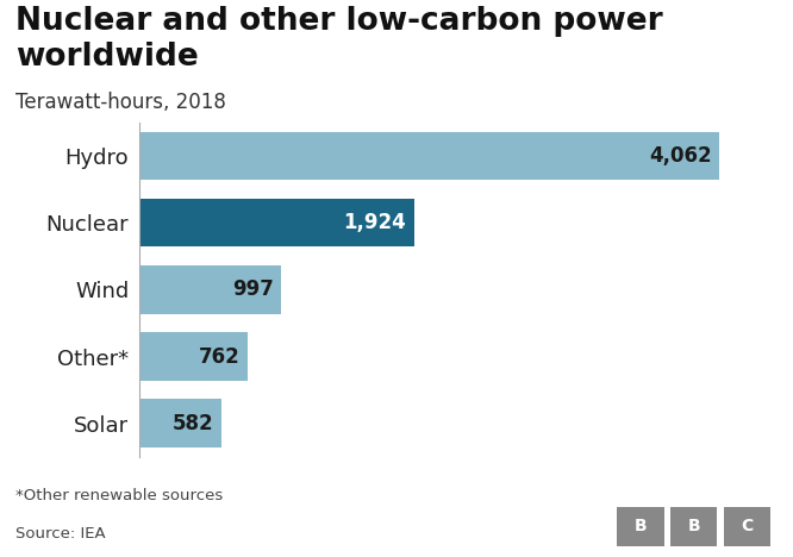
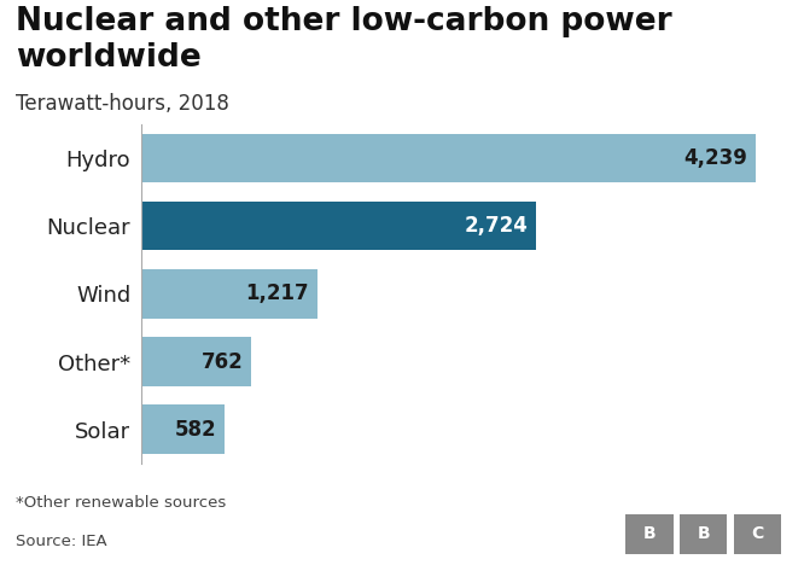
Hydro: 4,062 -> 4,239
Nuclear: 1,924 -> 2,724
Wind: 997 -> 1,217
